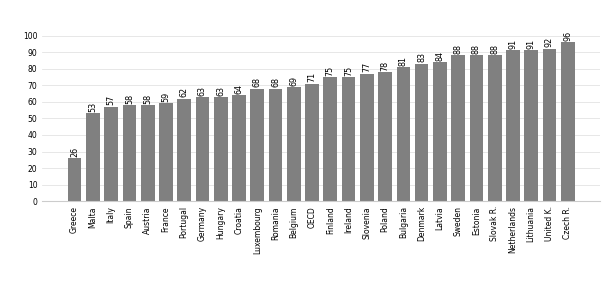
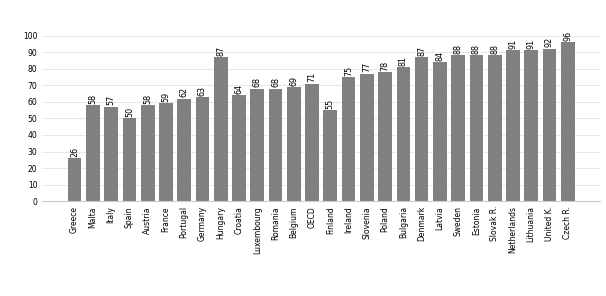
Malta: 53 -> 58
Spain: 58 -> 50
Hungary: 63 -> 87
Finland: 75 -> 55
Denmark: 83 -> 87
